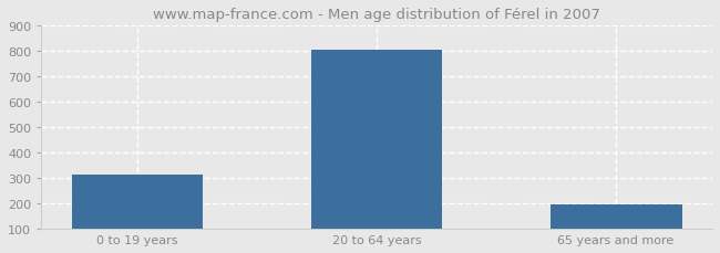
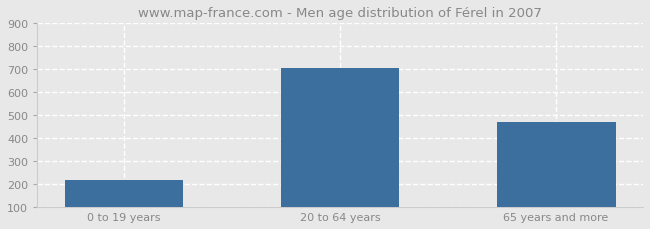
0 to 19 years: 315 -> 220
20 to 64 years: 805 -> 705
65 years and more: 195 -> 470
